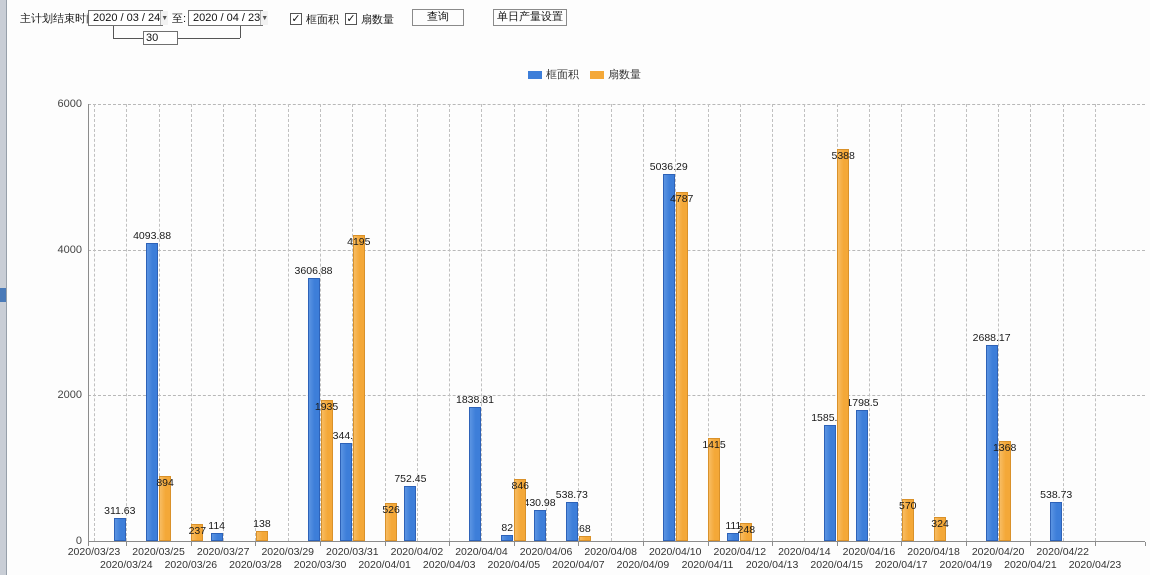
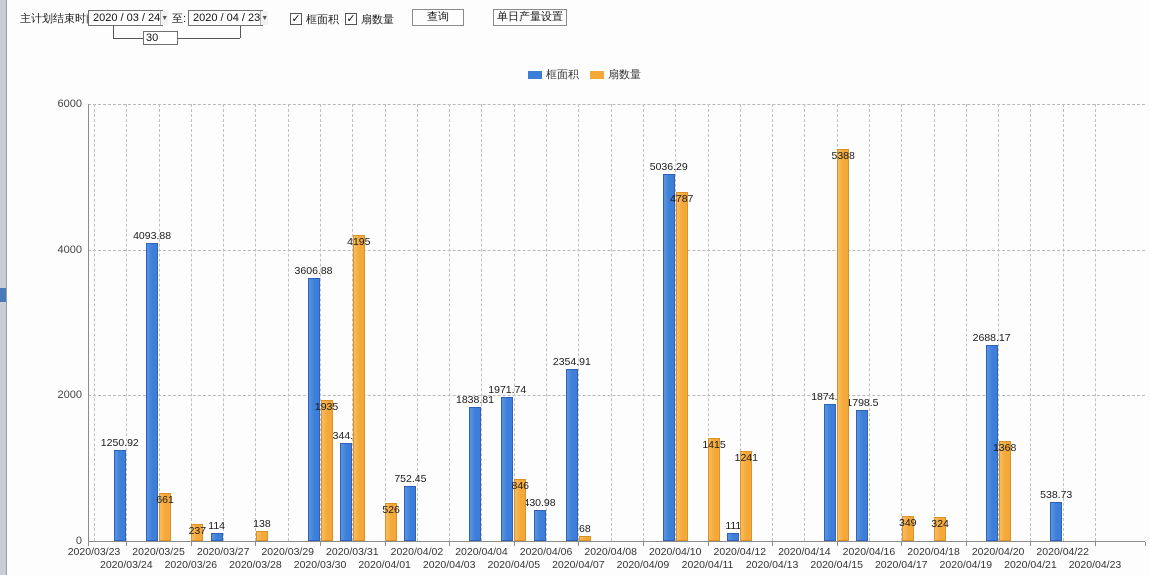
框面积/2020/03/24: 311.63 -> 1250.92
扇数量/2020/03/25: 894 -> 661
框面积/2020/04/05: 82 -> 1971.74
框面积/2020/04/07: 538.73 -> 2354.91
扇数量/2020/04/12: 248 -> 1241
框面积/2020/04/15: 1585.96 -> 1874.39
扇数量/2020/04/17: 570 -> 349
